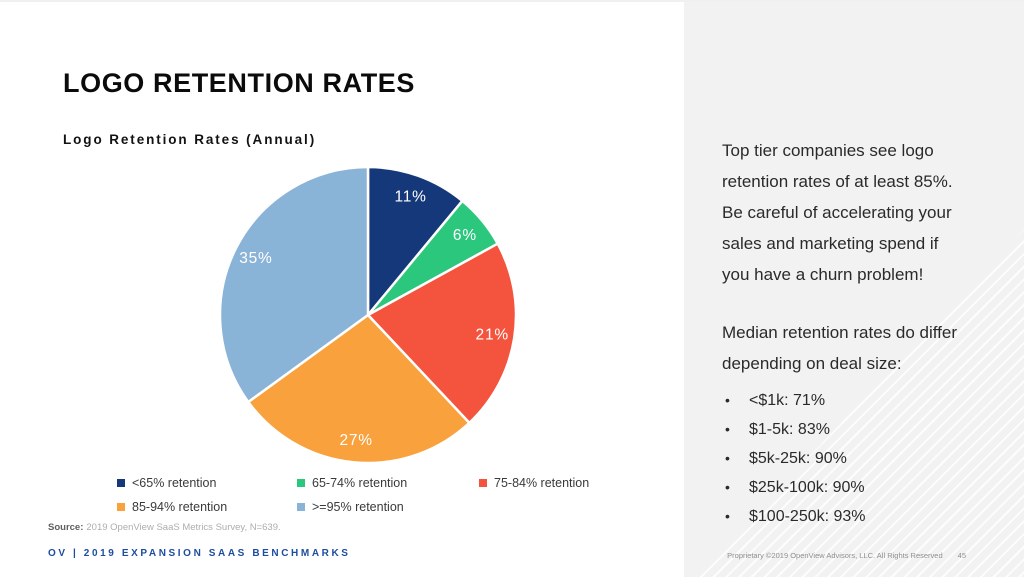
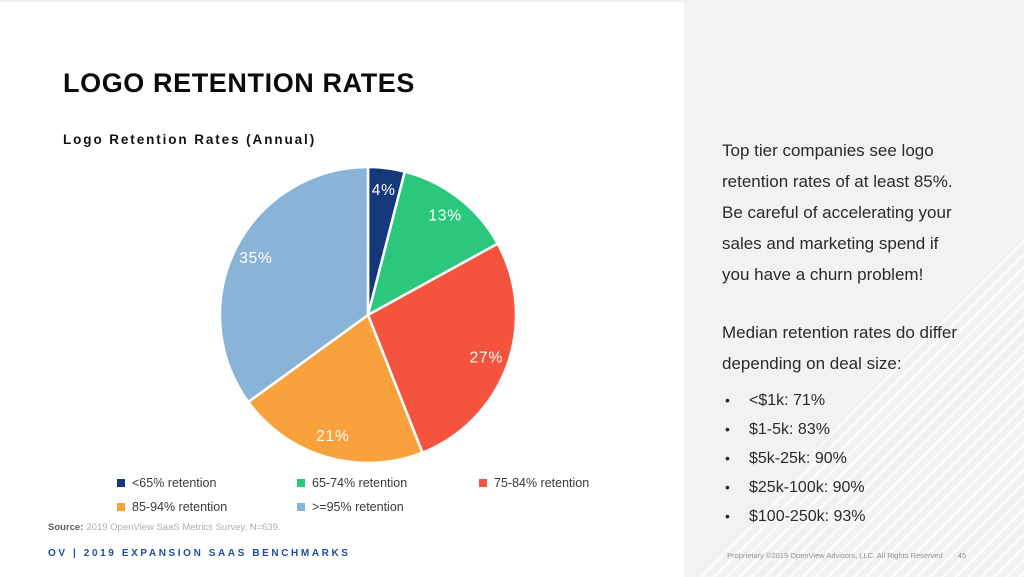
<65% retention: 11% -> 4%
65-74% retention: 6% -> 13%
75-84% retention: 21% -> 27%
85-94% retention: 27% -> 21%
